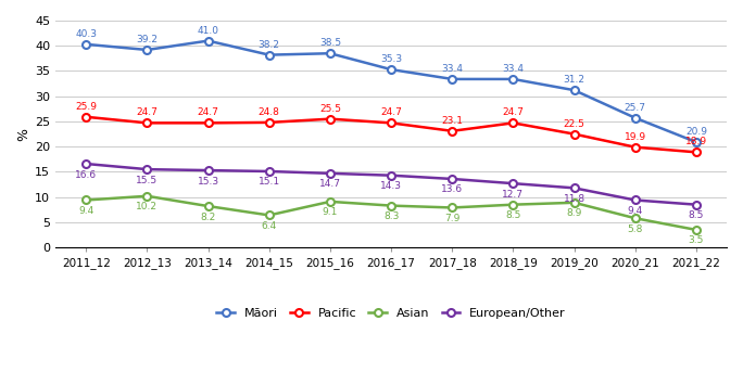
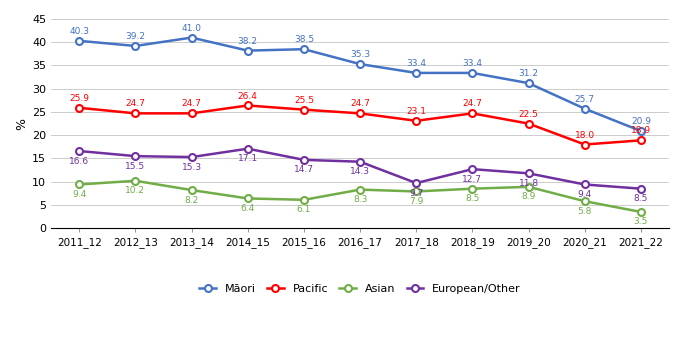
Pacific/2014_15: 24.8 -> 26.4
European/Other/2014_15: 15.1 -> 17.1
Asian/2015_16: 9.1 -> 6.1
European/Other/2017_18: 13.6 -> 9.7
Pacific/2020_21: 19.9 -> 18.0
